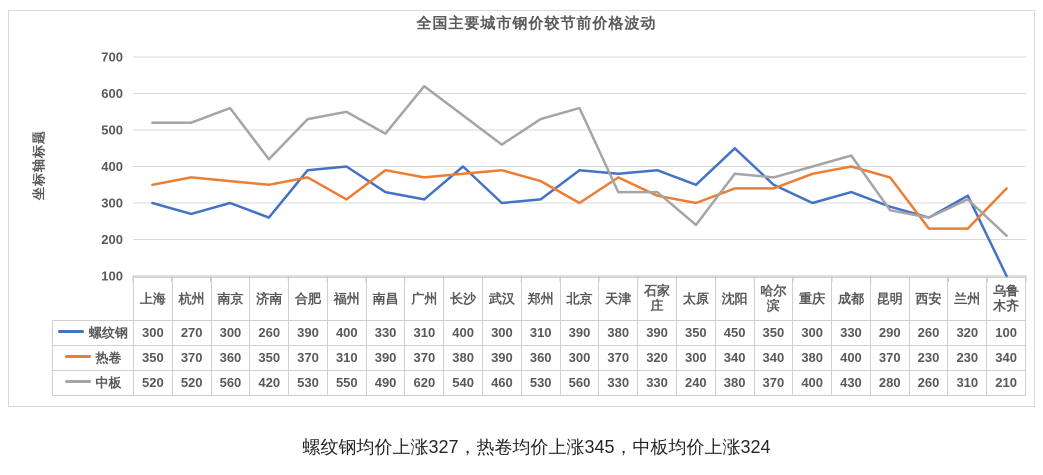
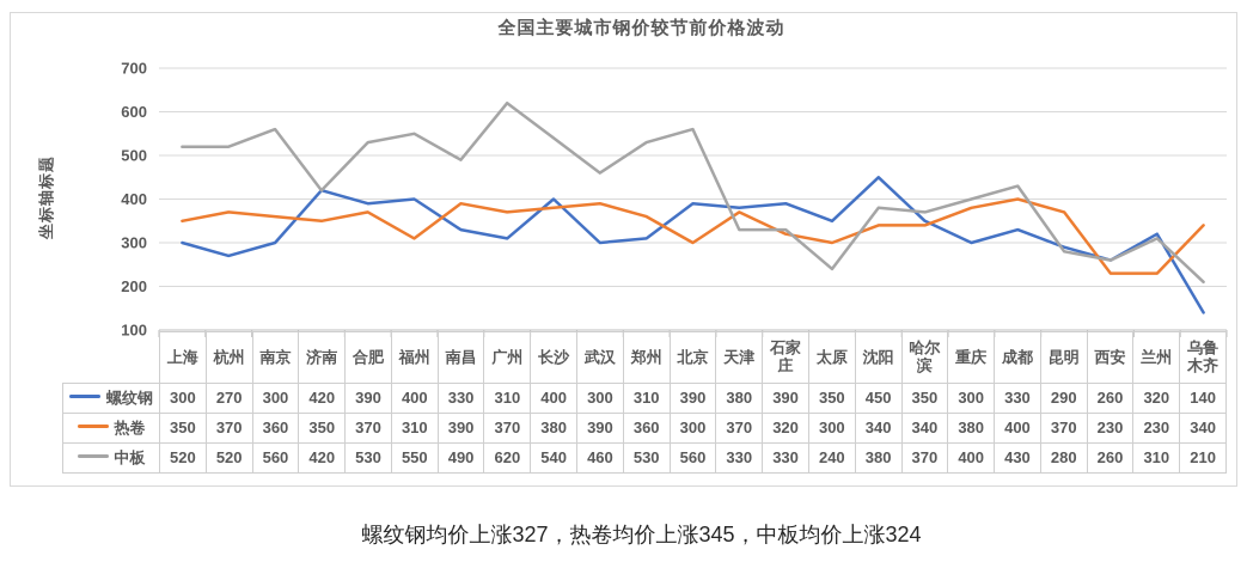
螺纹钢/济南: 260 -> 420
螺纹钢/乌鲁木齐: 100 -> 140
